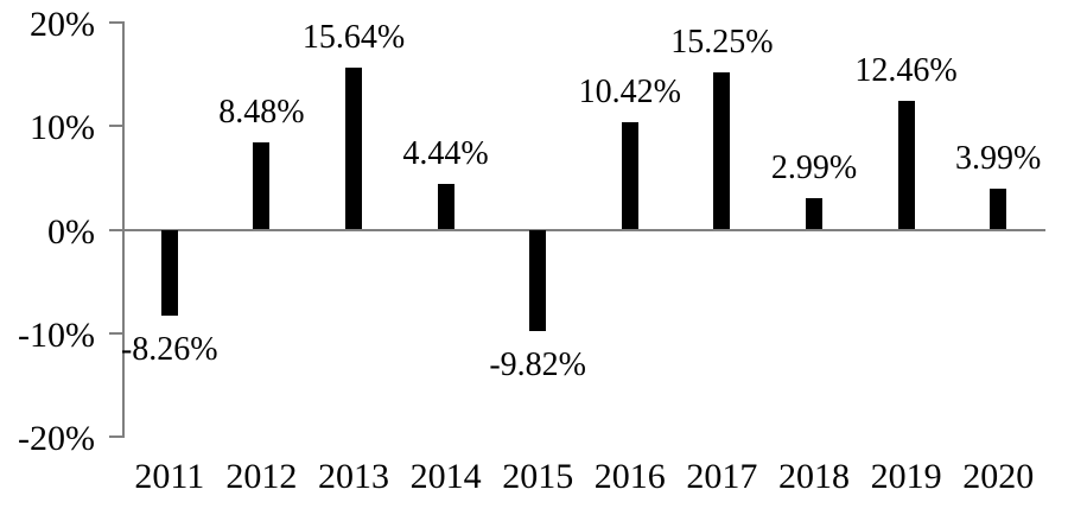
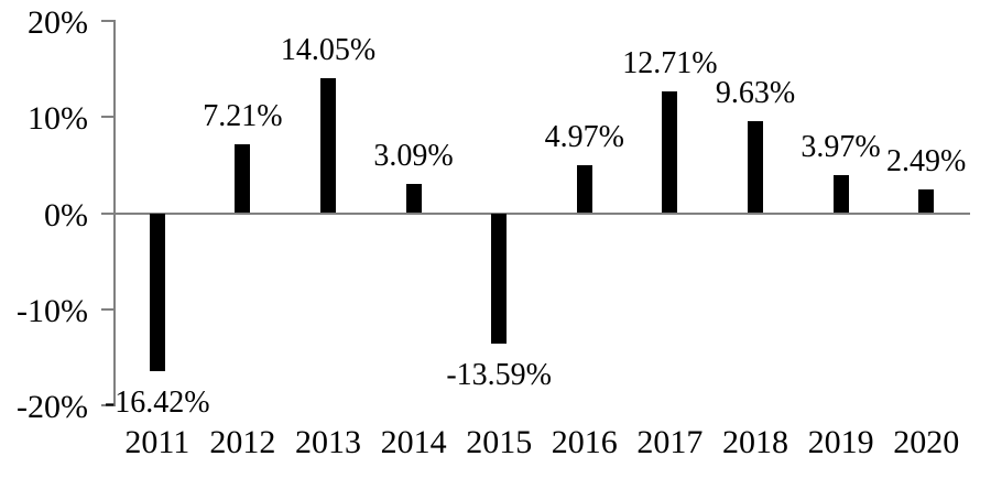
2011: -8.26% -> -16.42%
2012: 8.48% -> 7.21%
2013: 15.64% -> 14.05%
2014: 4.44% -> 3.09%
2015: -9.82% -> -13.59%
2016: 10.42% -> 4.97%
2017: 15.25% -> 12.71%
2018: 2.99% -> 9.63%
2019: 12.46% -> 3.97%
2020: 3.99% -> 2.49%
